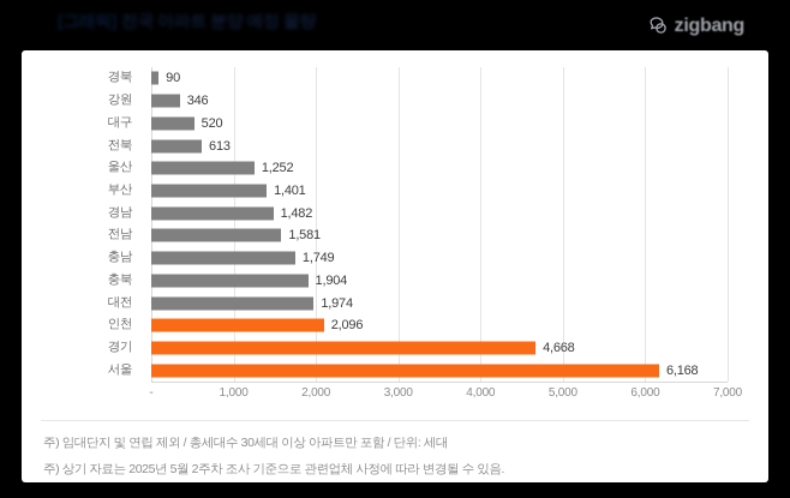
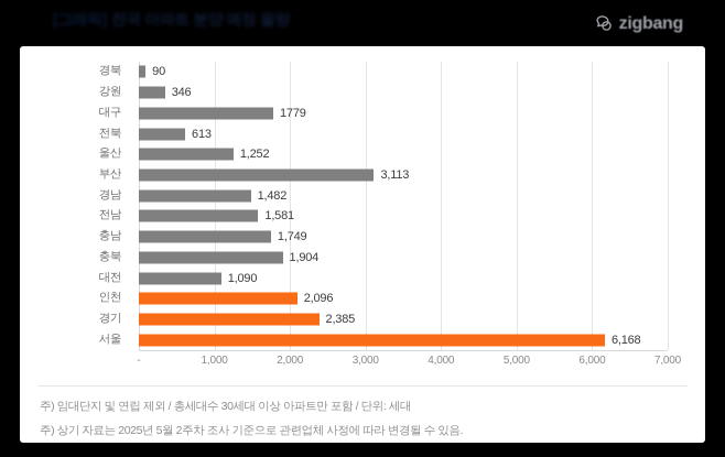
대구: 520 -> 1779
부산: 1,401 -> 3,113
대전: 1,974 -> 1,090
경기: 4,668 -> 2,385
